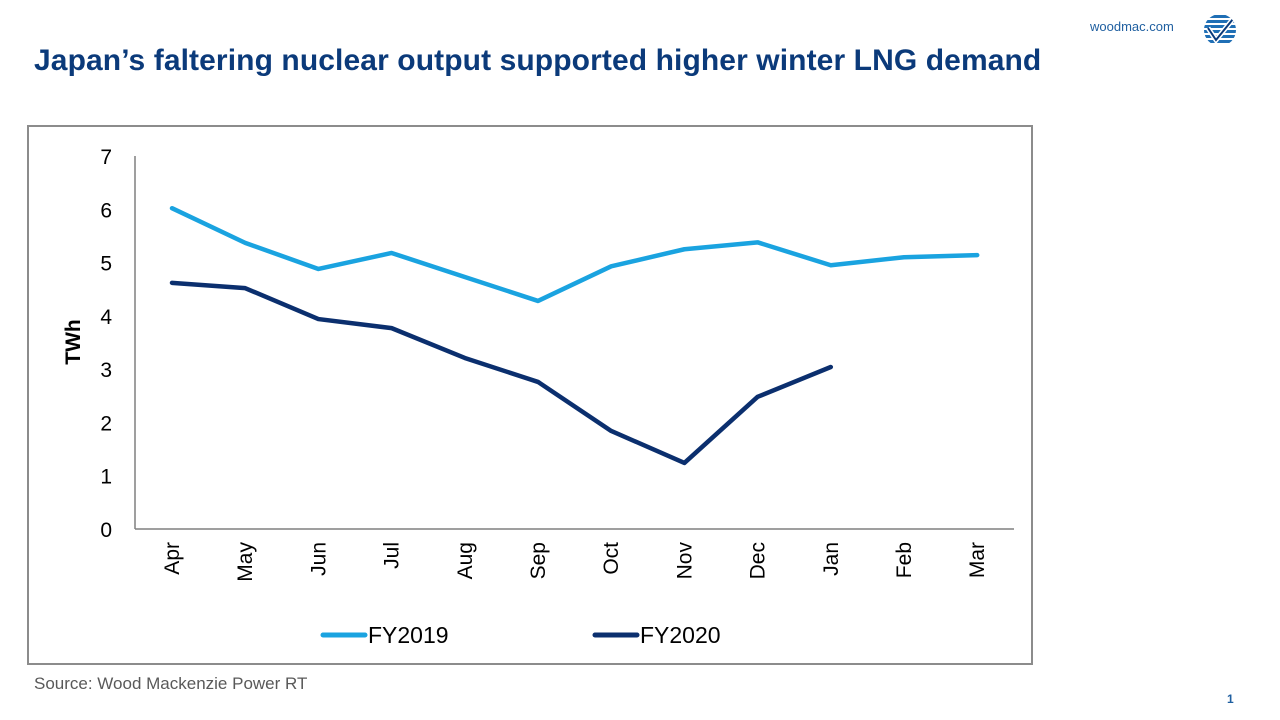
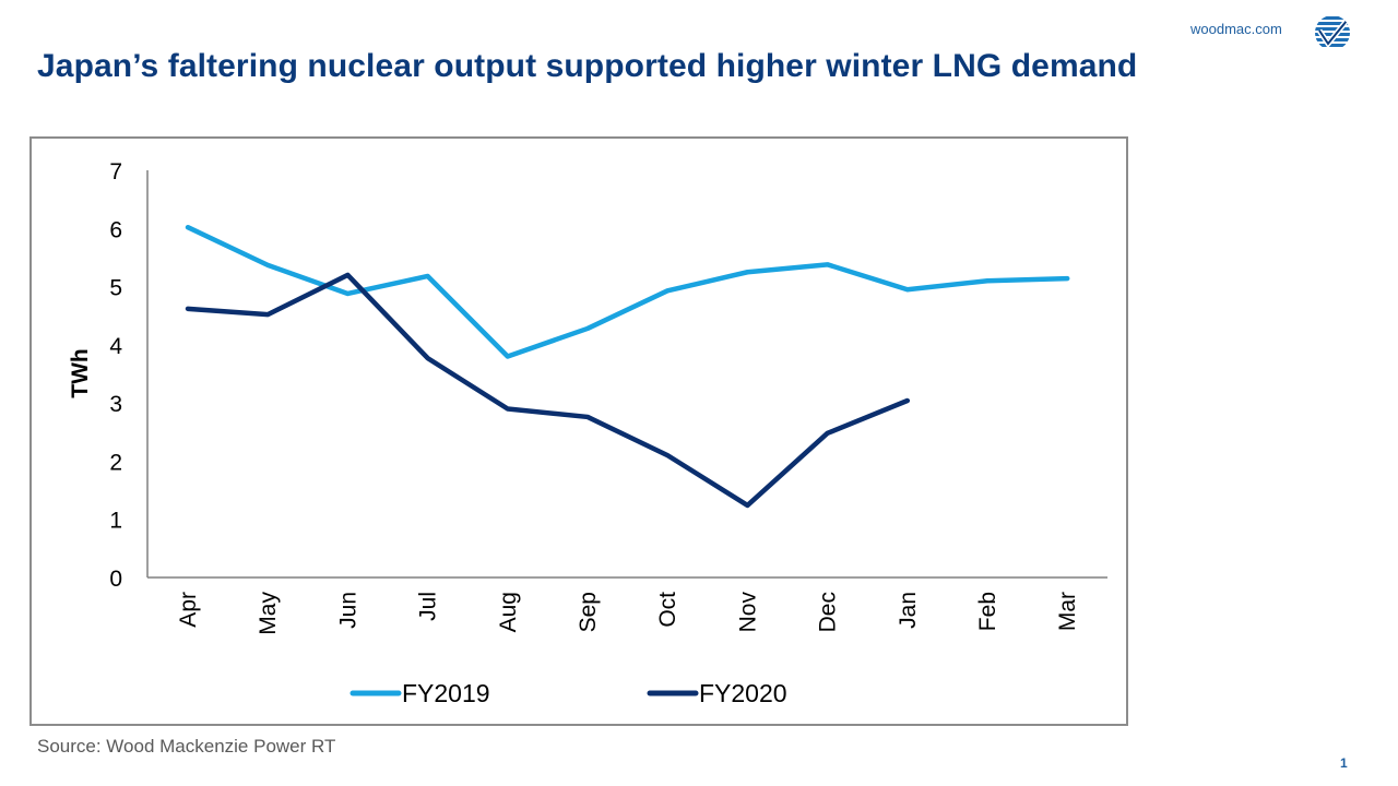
FY2020/Jun: 3.9 -> 5.2
FY2019/Aug: 4.7 -> 3.8
FY2020/Aug: 3.2 -> 2.9
FY2020/Oct: 1.8 -> 2.1
